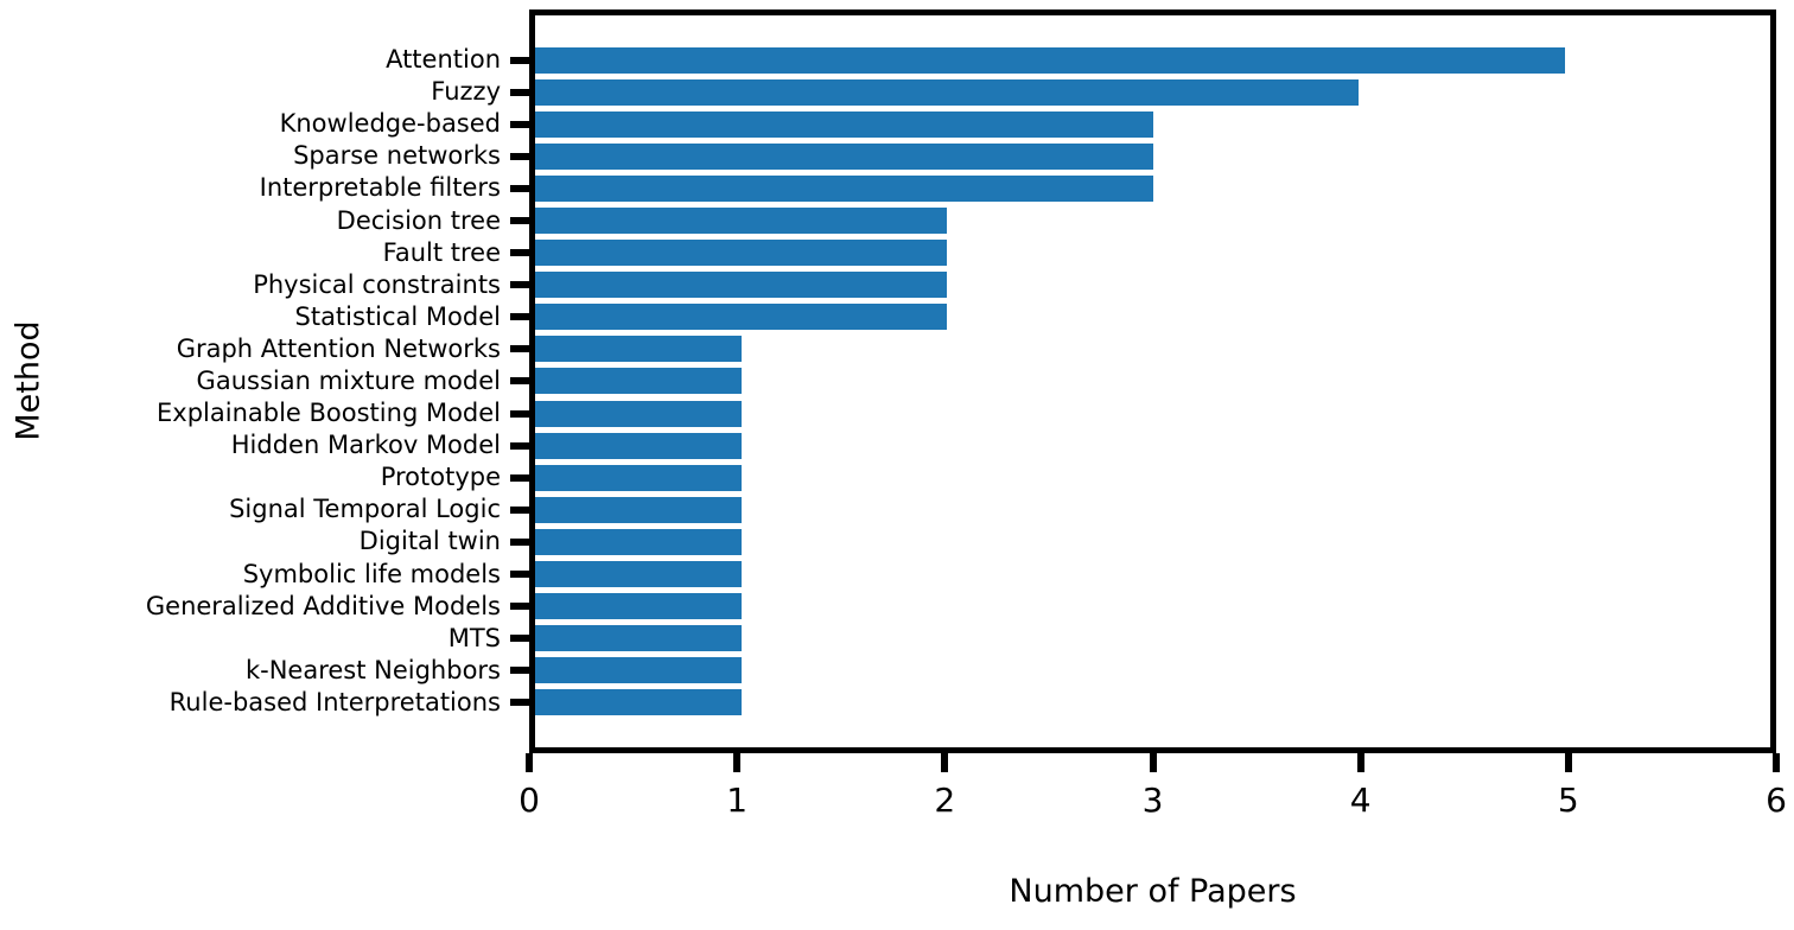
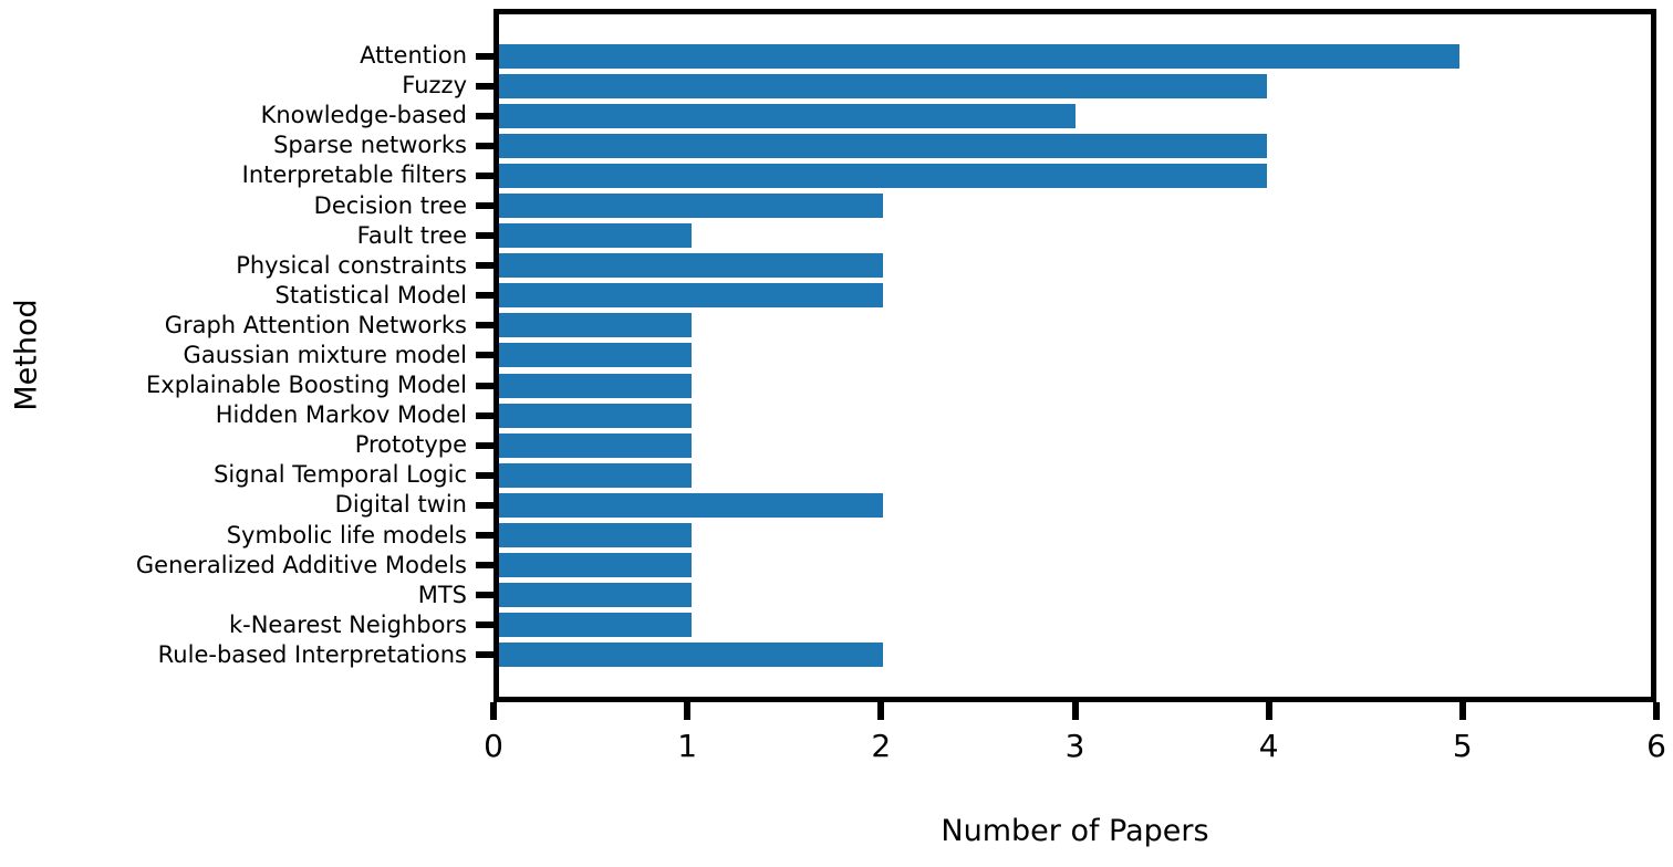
Sparse networks: 3 -> 4
Interpretable filters: 3 -> 4
Fault tree: 2 -> 1
Digital twin: 1 -> 2
Rule-based Interpretations: 1 -> 2
